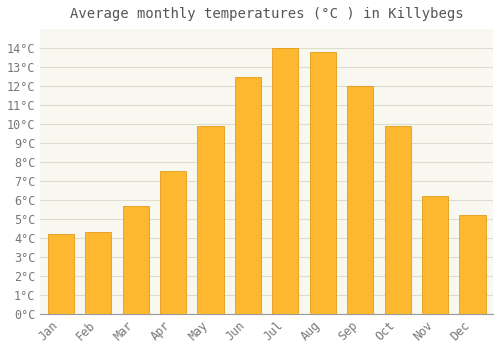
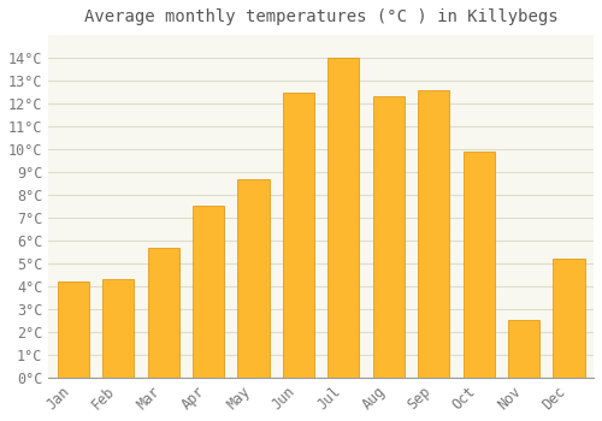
May: 9.9°C -> 8.7°C
Aug: 13.8°C -> 12.3°C
Sep: 12.0°C -> 12.6°C
Nov: 6.2°C -> 2.5°C
